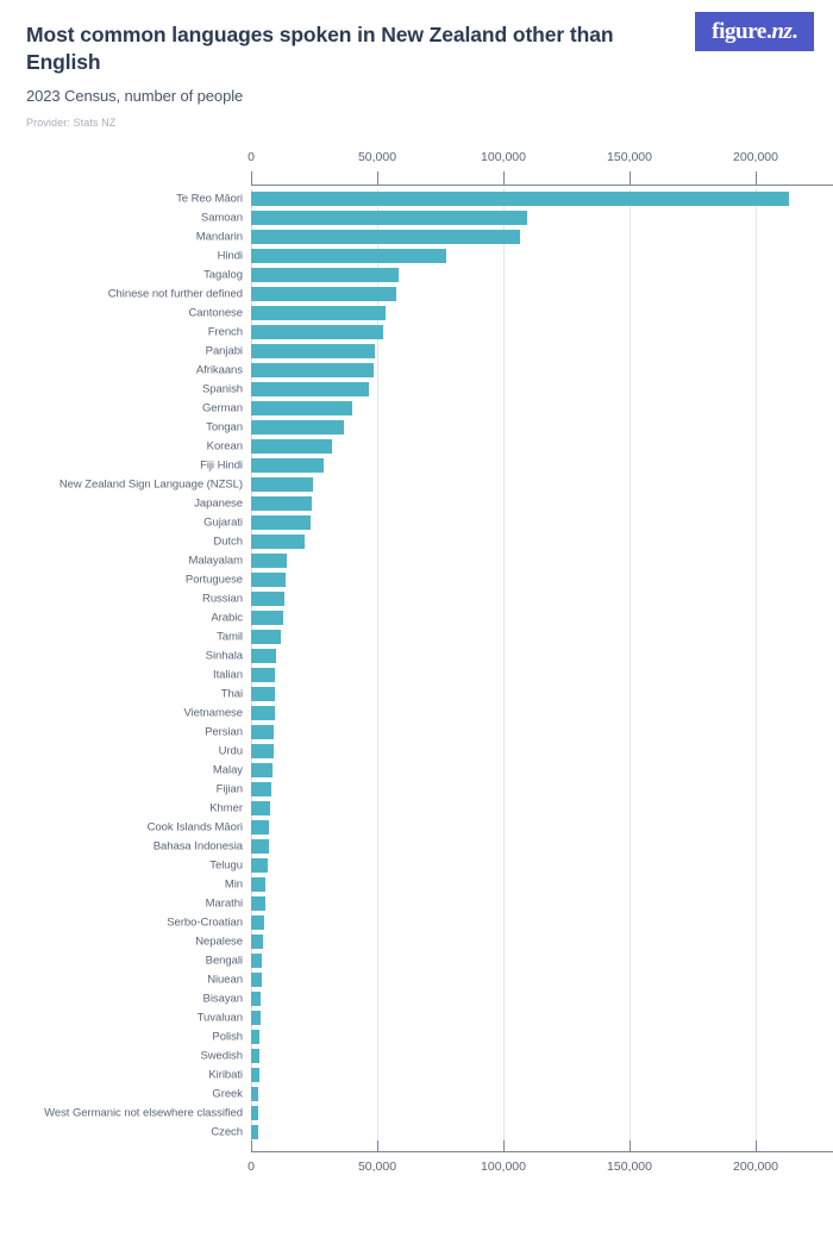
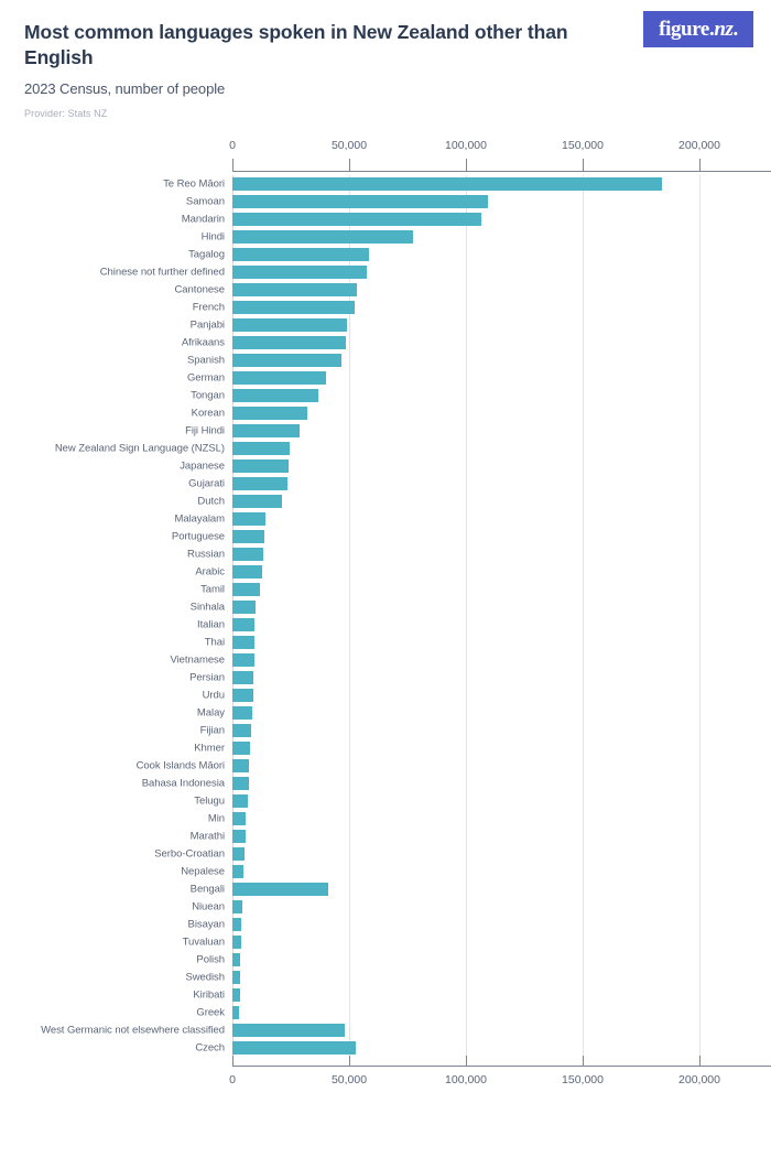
Te Reo Māori: 213000 -> 184000
Bengali: 4000 -> 41000
West Germanic not elsewhere classified: 3000 -> 48000
Czech: 3000 -> 53000
